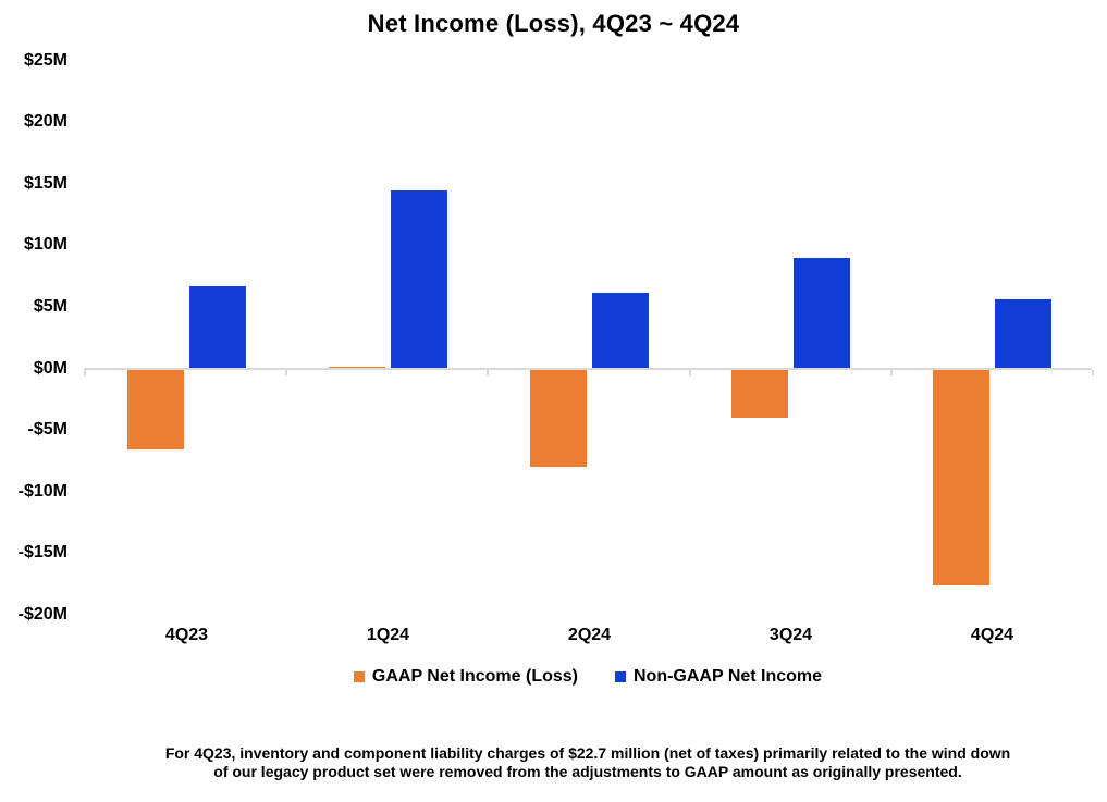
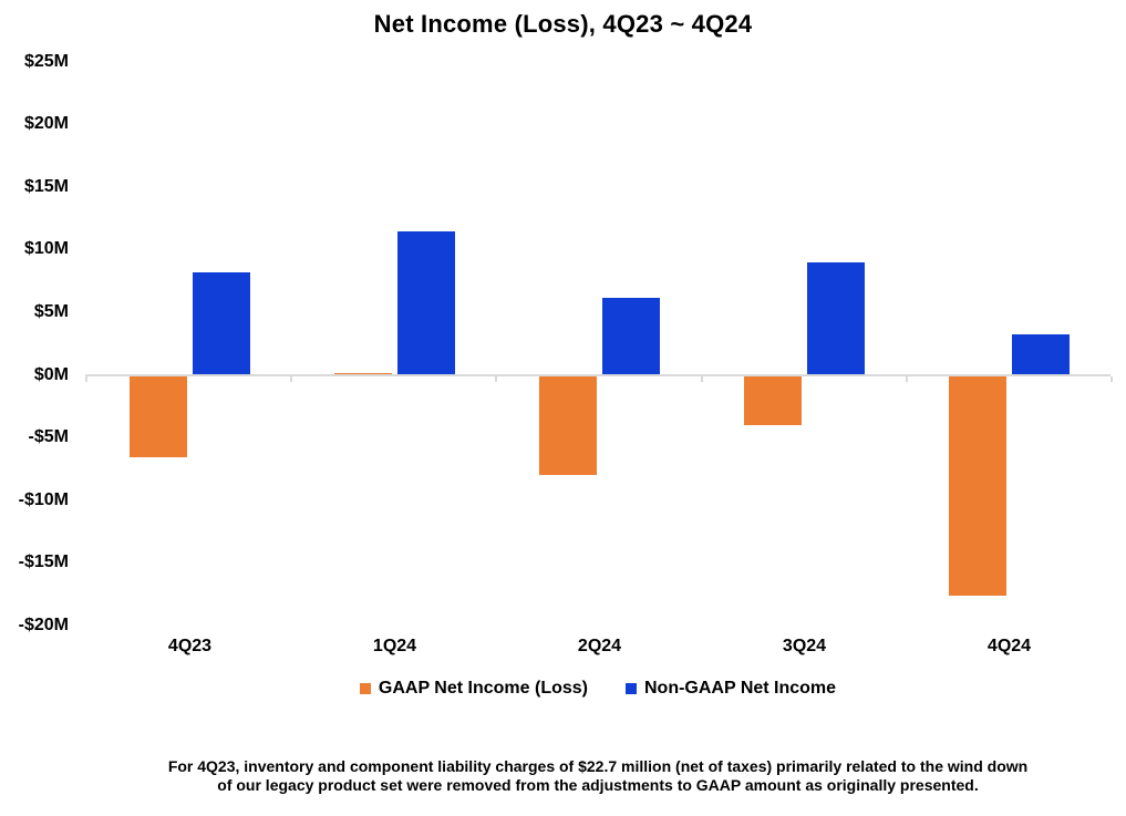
Non-GAAP Net Income/4Q23: $6.7M -> $8.2M
Non-GAAP Net Income/1Q24: $14.4M -> $11.4M
Non-GAAP Net Income/4Q24: $5.6M -> $3.2M
